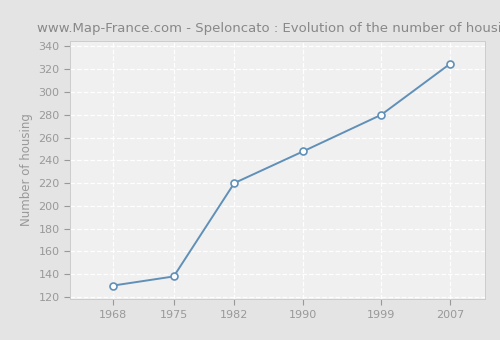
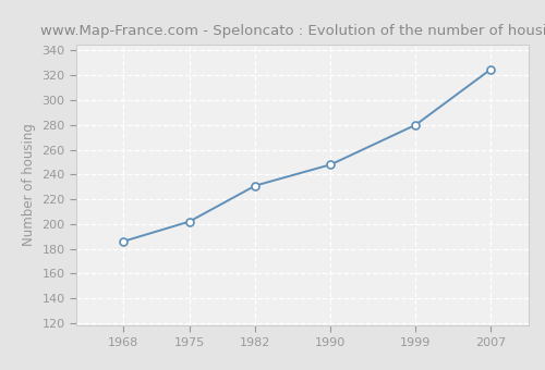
1968: 130 -> 186
1975: 138 -> 202
1982: 220 -> 231
